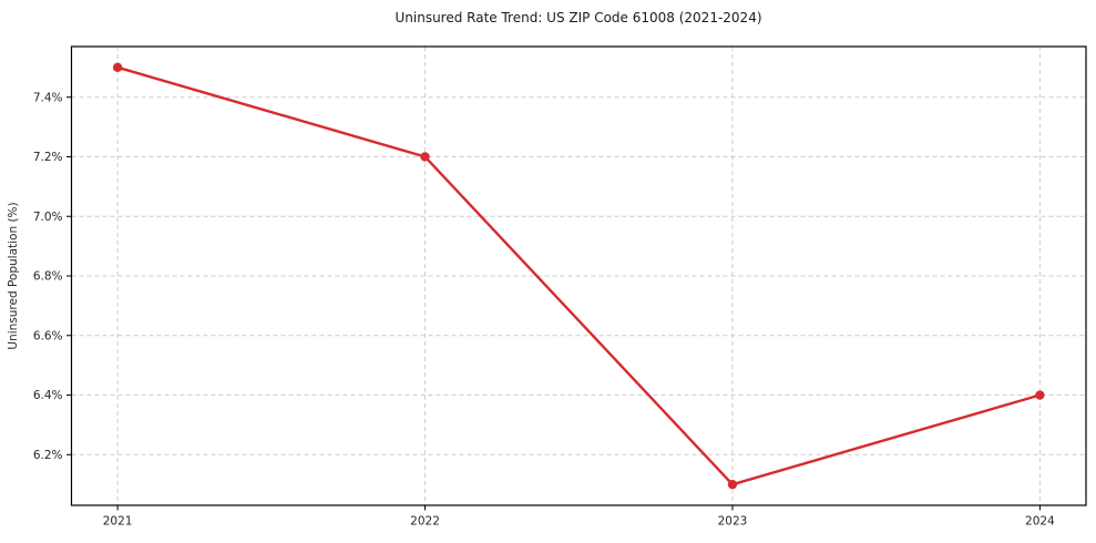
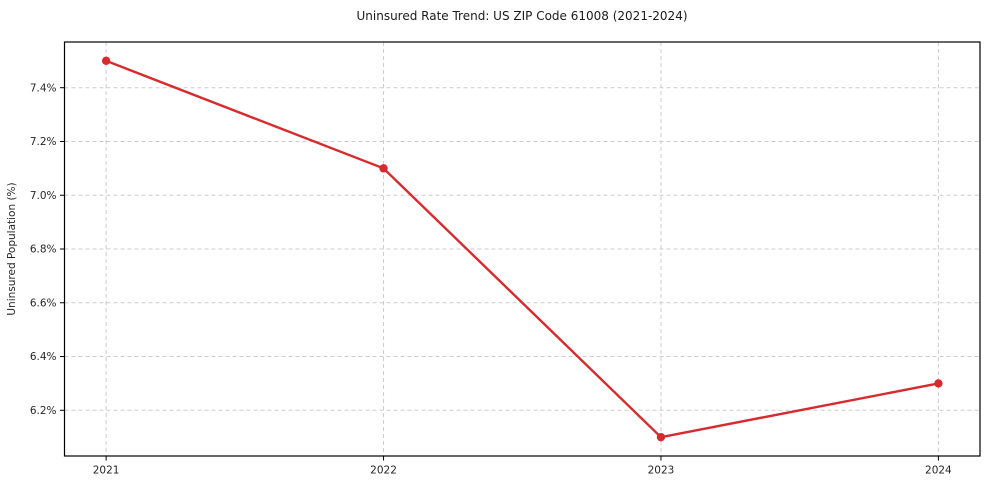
2022: 7.2% -> 7.1%
2024: 6.4% -> 6.3%
